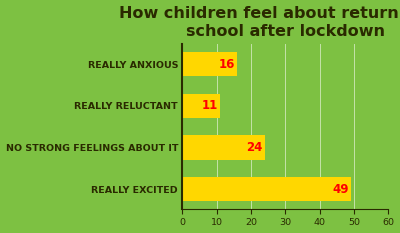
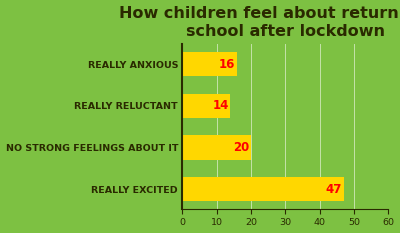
REALLY RELUCTANT: 11 -> 14
NO STRONG FEELINGS ABOUT IT: 24 -> 20
REALLY EXCITED: 49 -> 47
